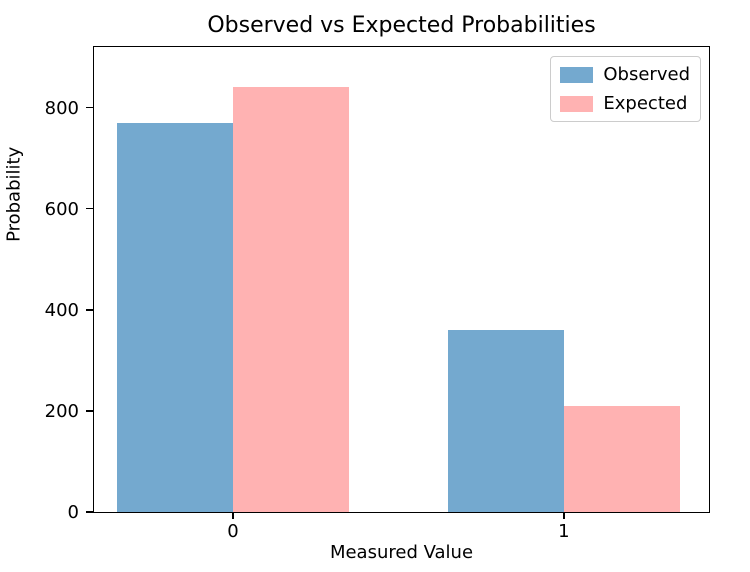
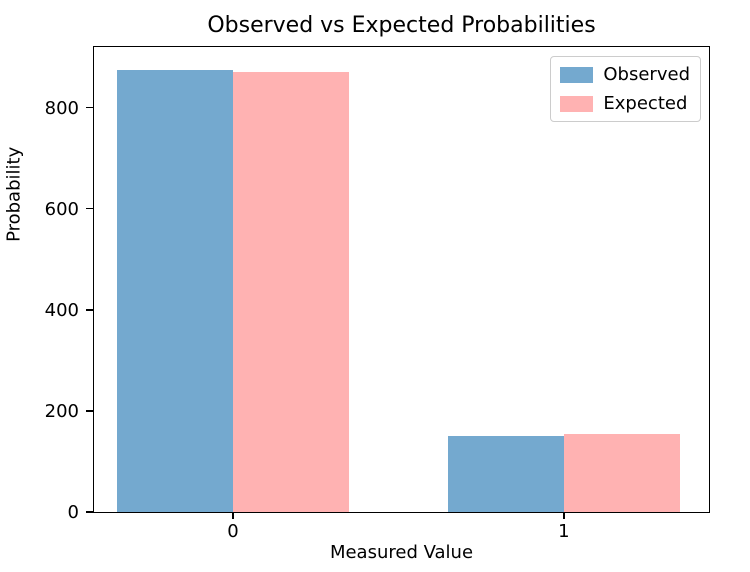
Observed/0: 770 -> 870
Expected/0: 840 -> 870
Observed/1: 360 -> 150
Expected/1: 210 -> 150
